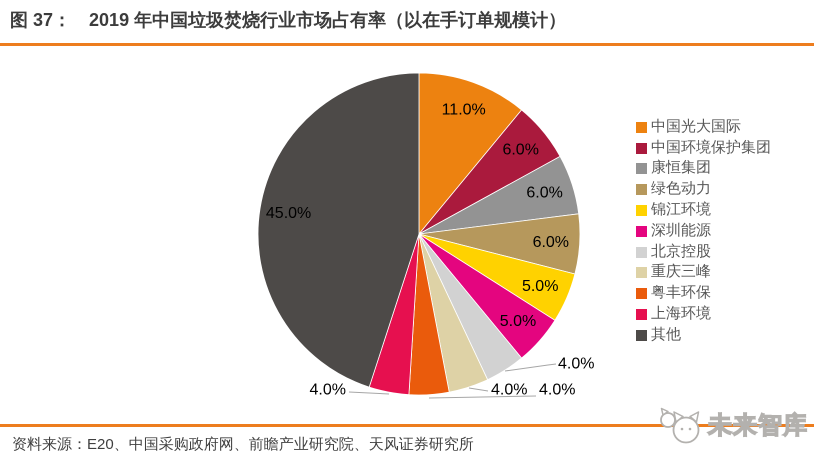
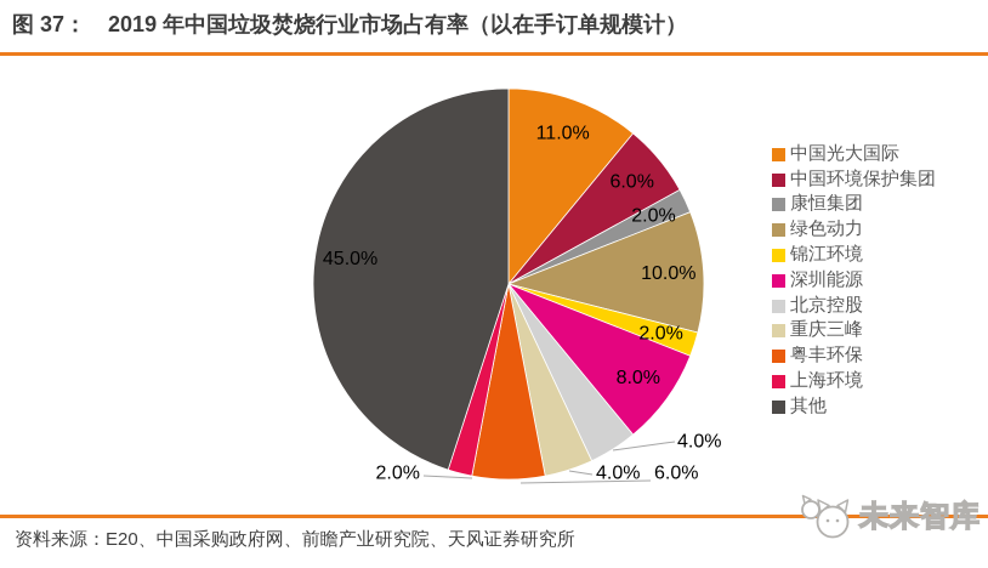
康恒集团: 6.0% -> 2.0%
绿色动力: 6.0% -> 10.0%
锦江环境: 5.0% -> 2.0%
深圳能源: 5.0% -> 8.0%
粤丰环保: 4.0% -> 6.0%
上海环境: 4.0% -> 2.0%
